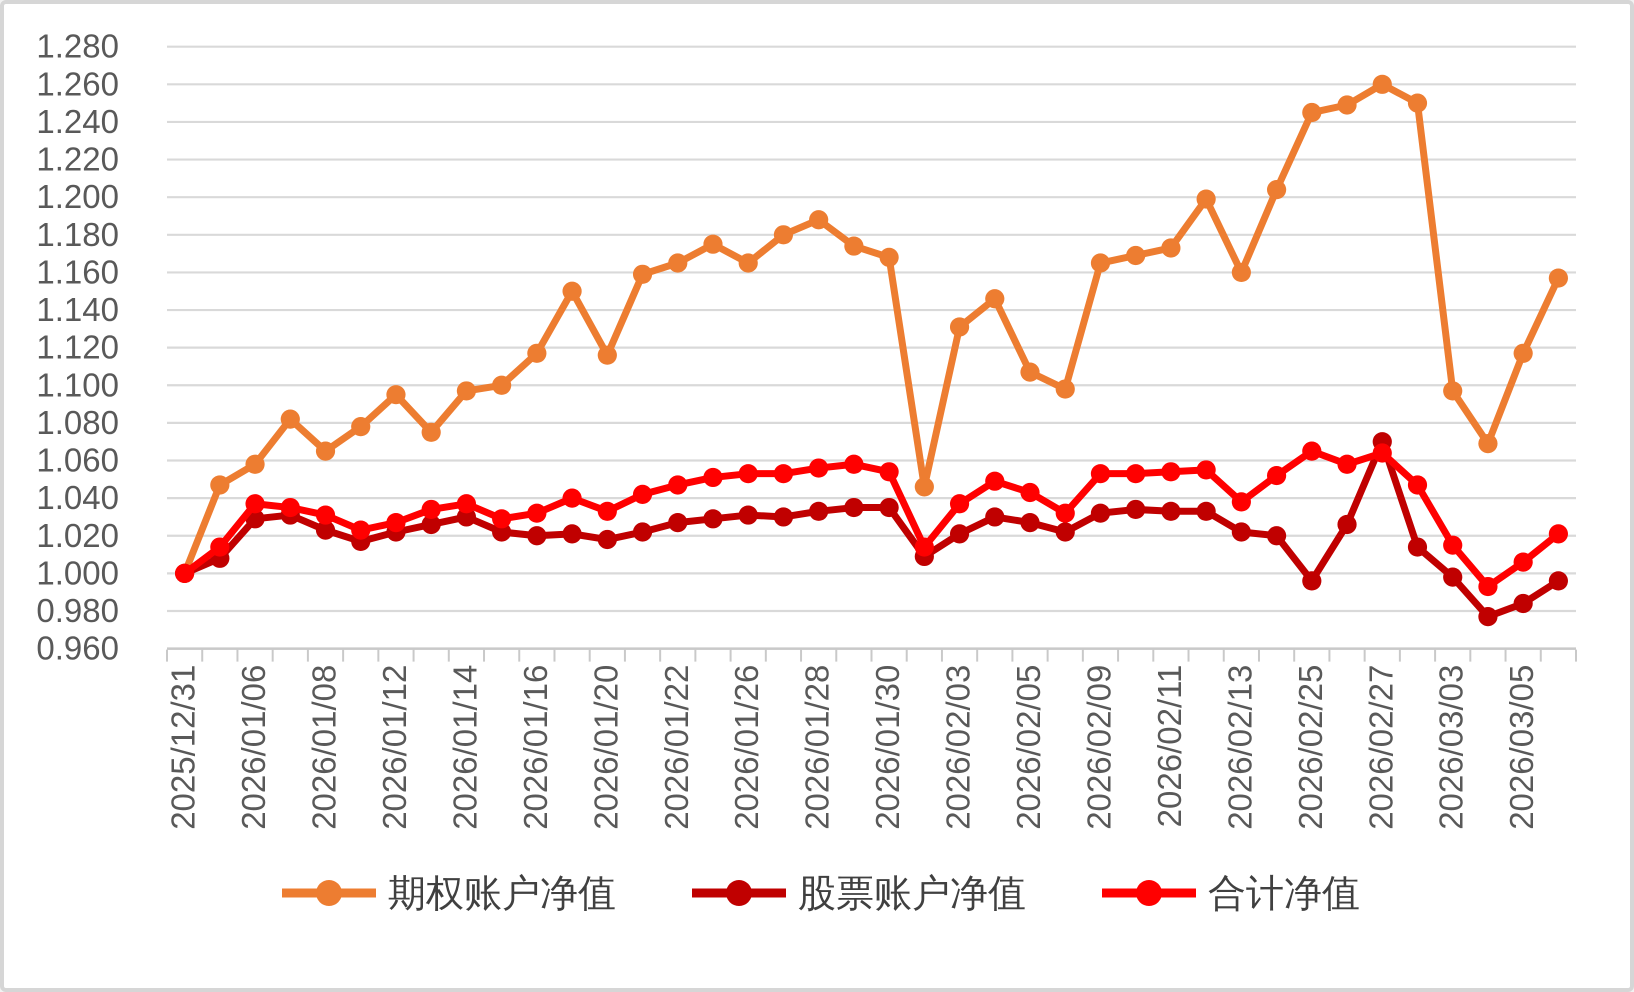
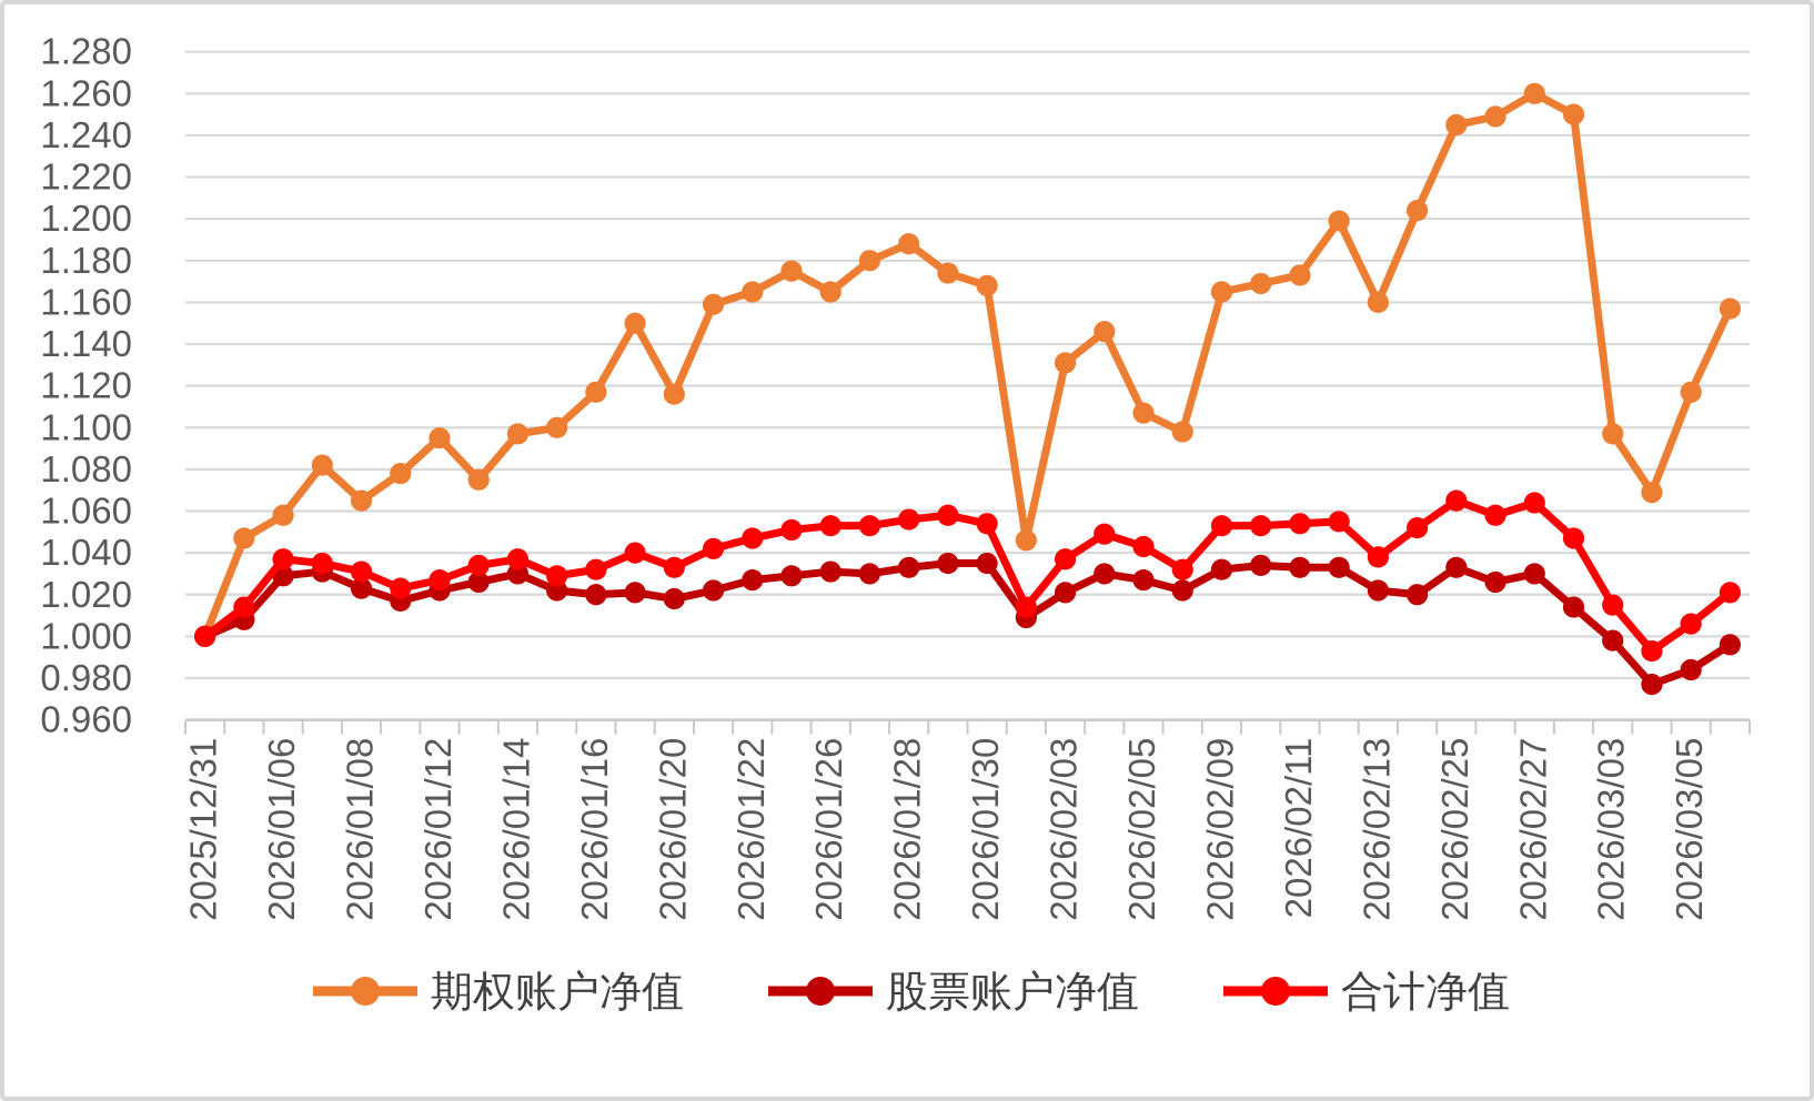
股票账户净值/2026/02/25: 0.996 -> 1.033
股票账户净值/2026/02/27: 1.070 -> 1.030
